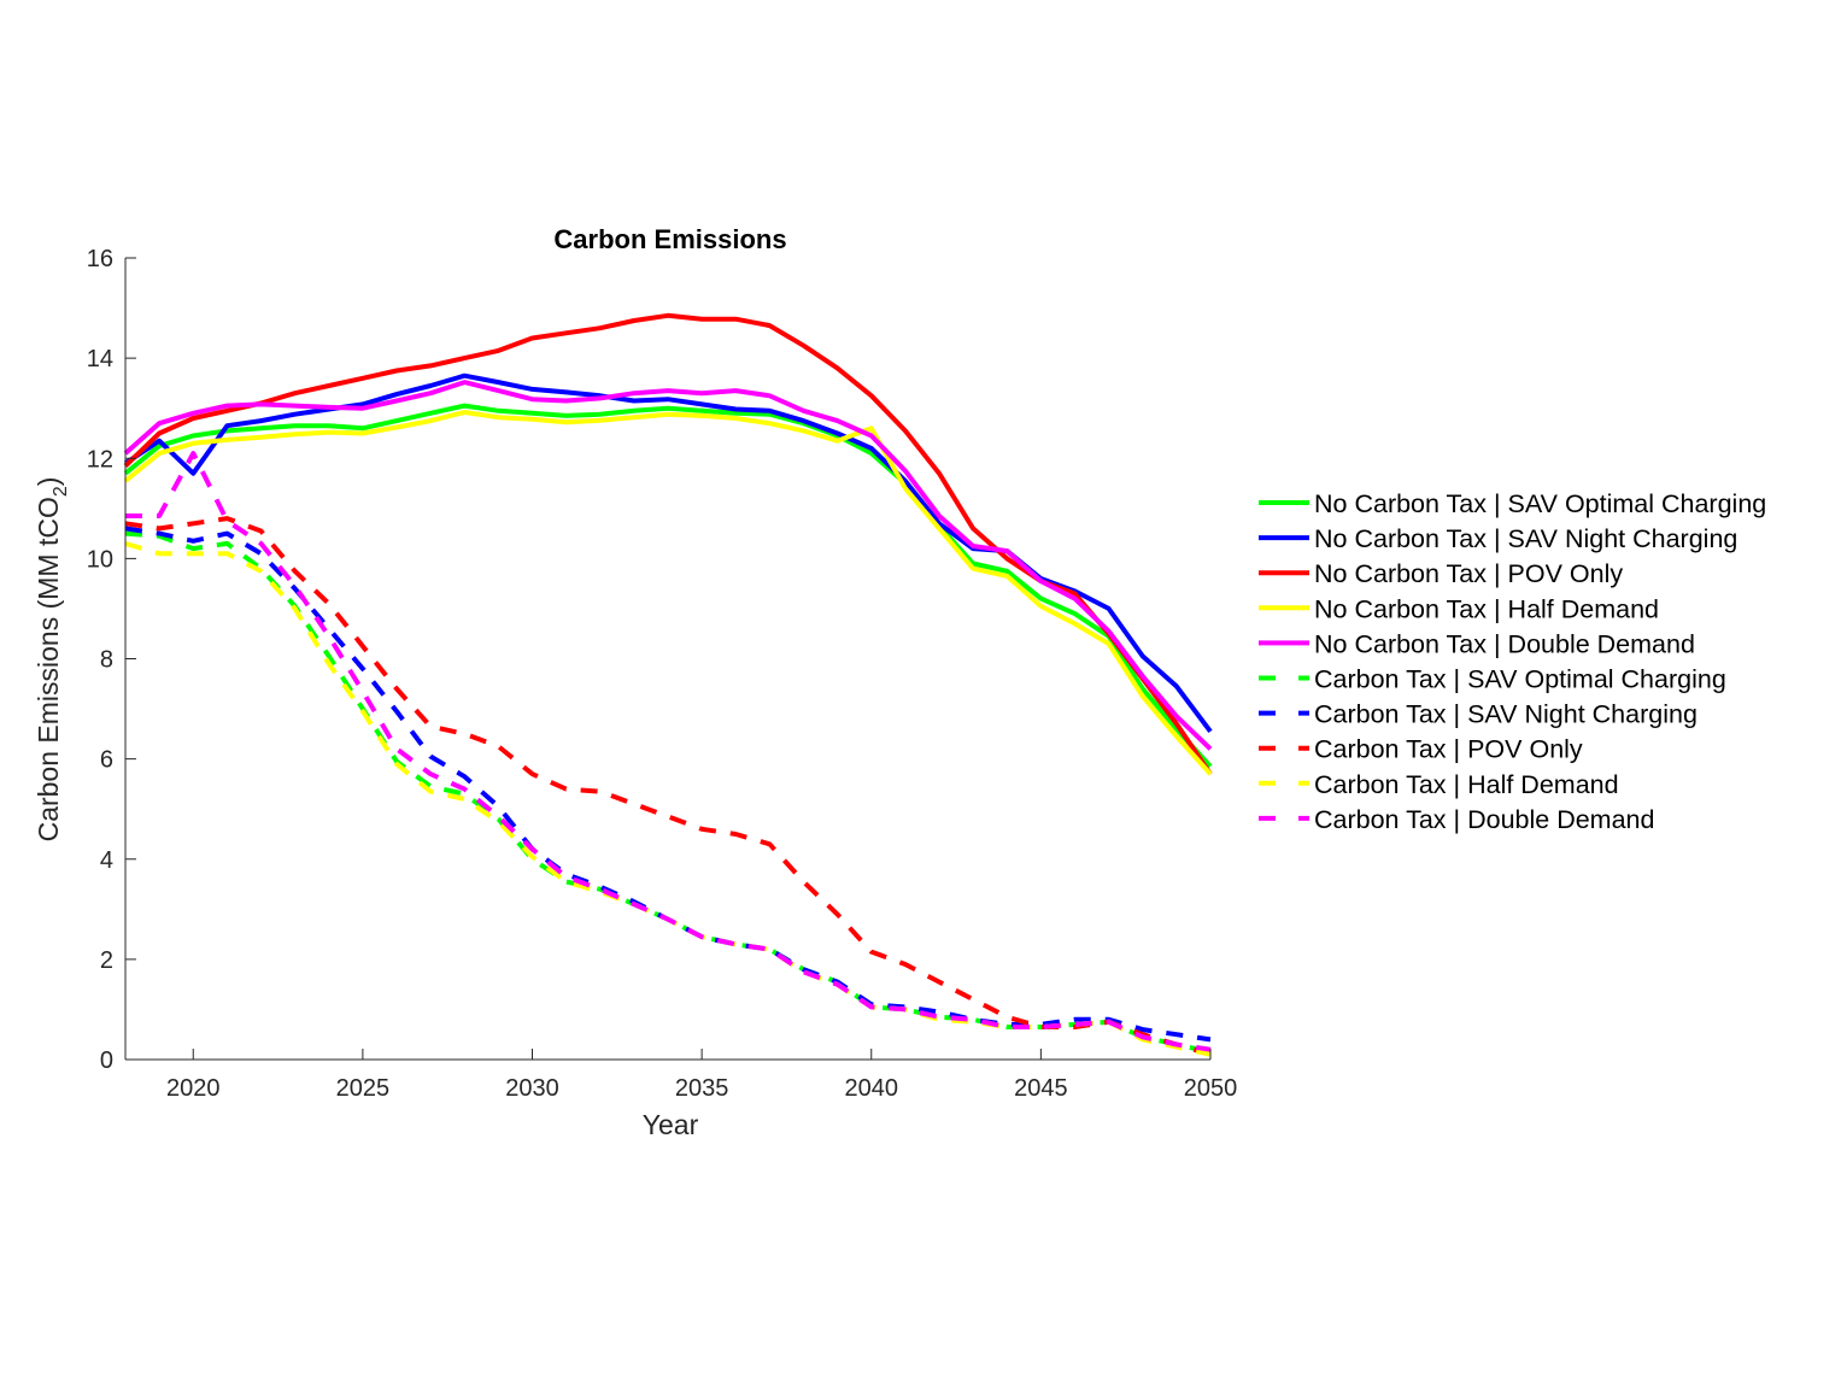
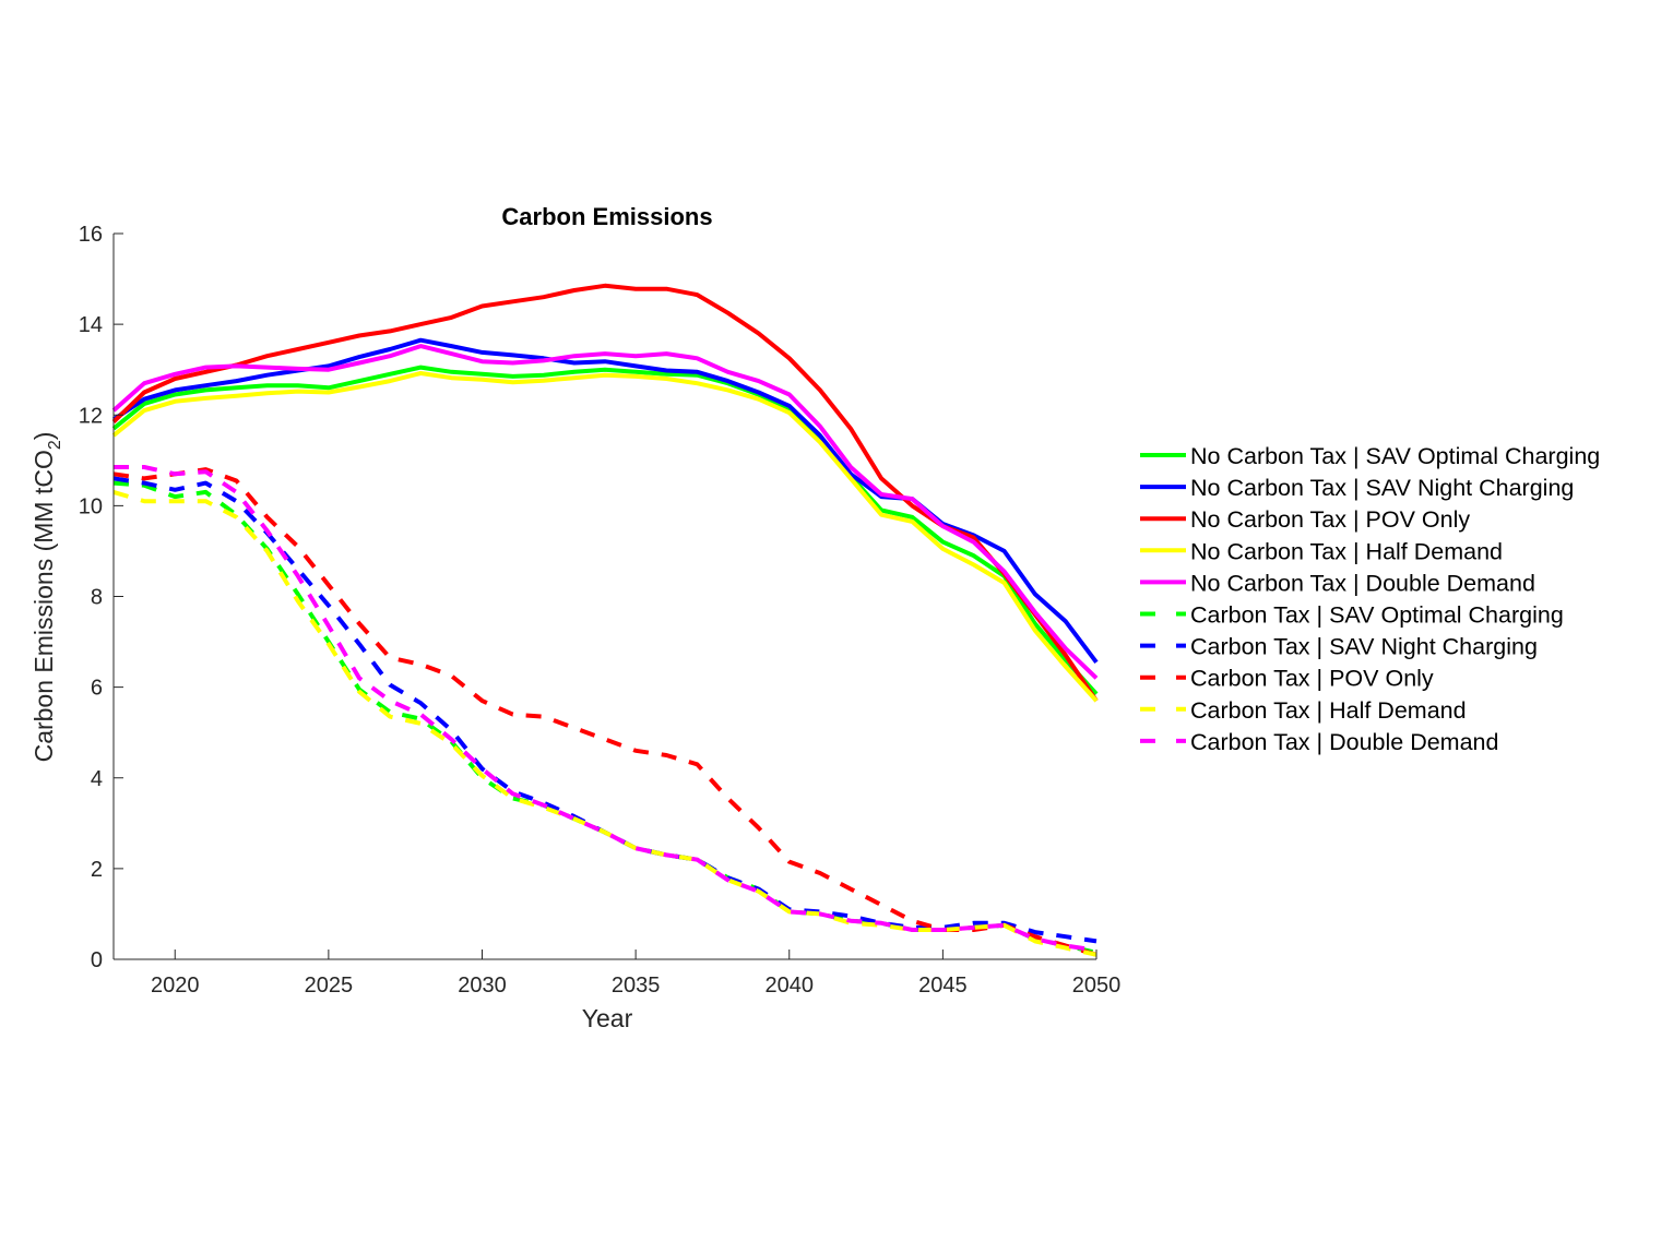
No Carbon Tax | SAV Night Charging/2020: 11.7 -> 12.6
Carbon Tax | Double Demand/2020: 12.1 -> 10.7
No Carbon Tax | Half Demand/2040: 12.6 -> 12.1
